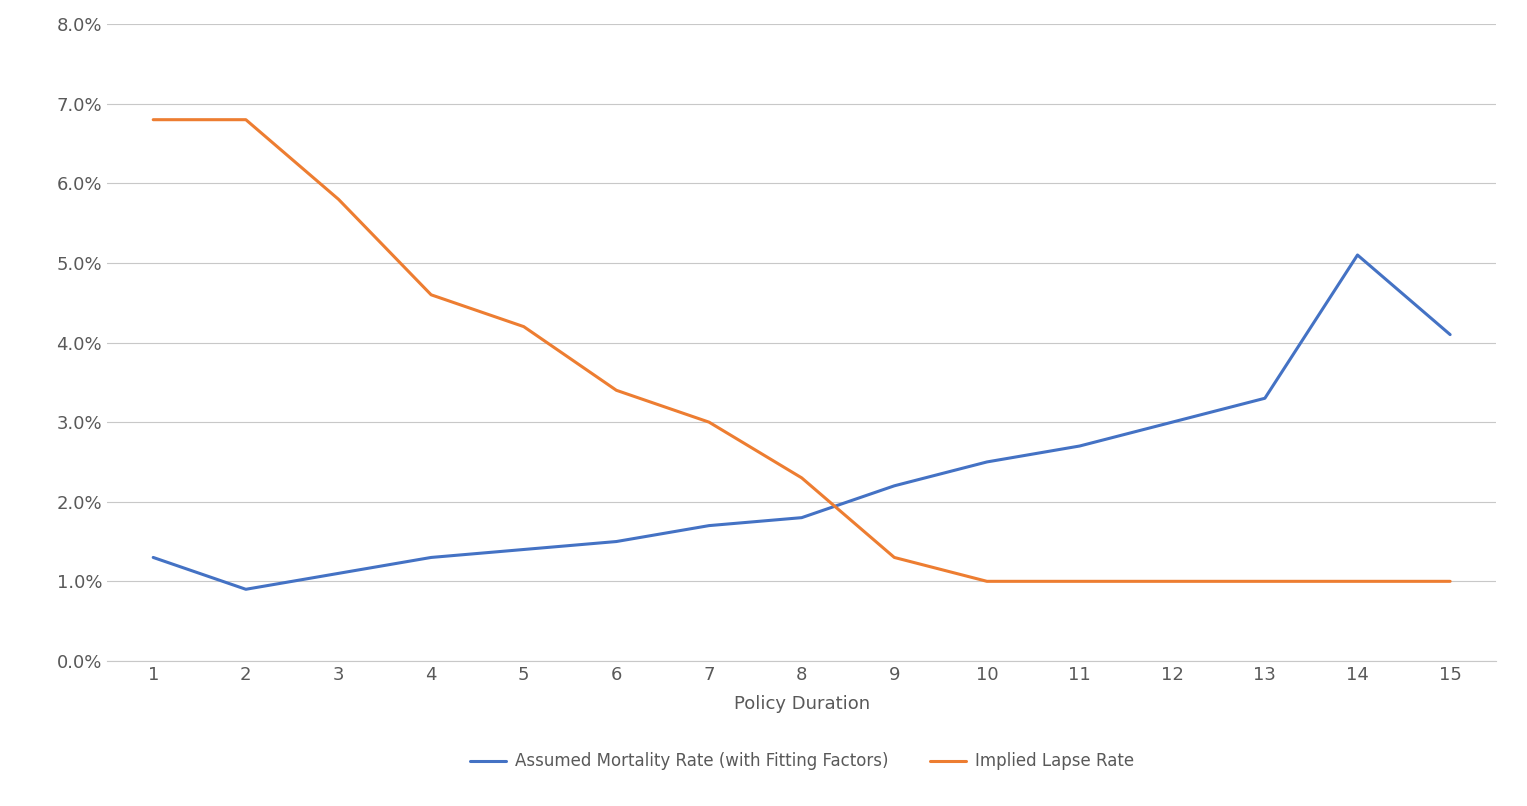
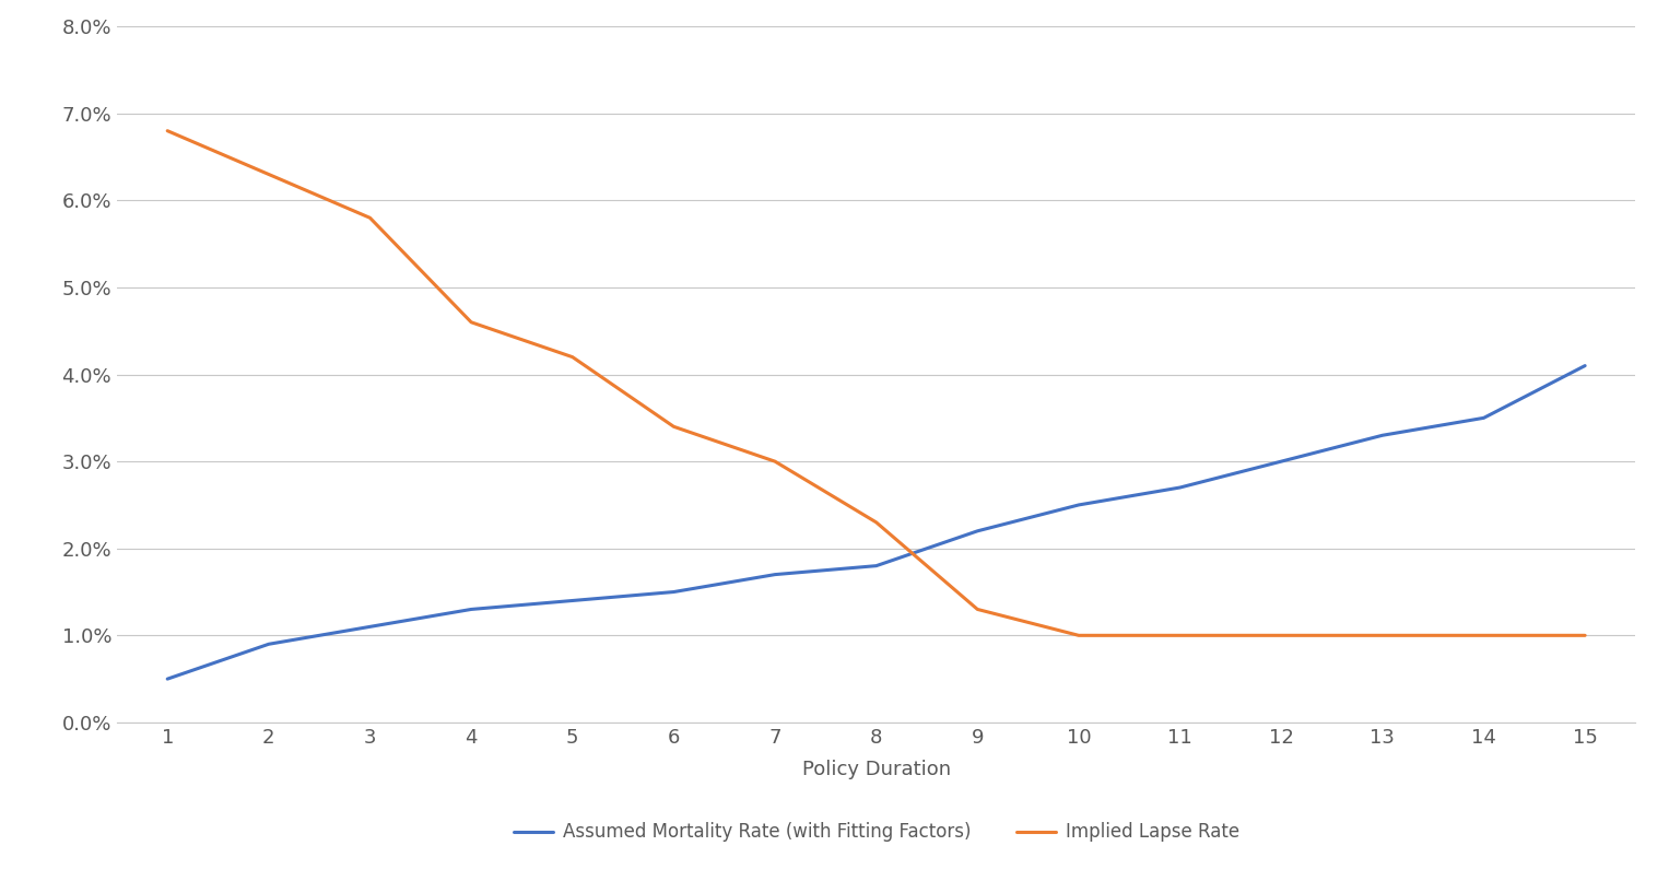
Assumed Mortality Rate (with Fitting Factors)/1: 1.3% -> 0.5%
Implied Lapse Rate/2: 6.8% -> 6.3%
Assumed Mortality Rate (with Fitting Factors)/14: 5.1% -> 3.5%
